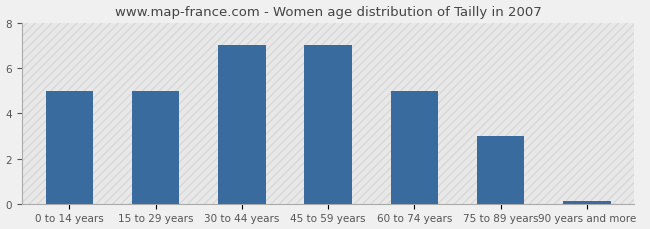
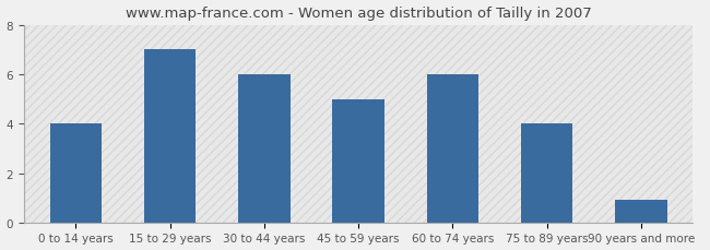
0 to 14 years: 5.0 -> 4.0
15 to 29 years: 5.0 -> 7.0
30 to 44 years: 7.0 -> 6.0
45 to 59 years: 7.0 -> 5.0
60 to 74 years: 5.0 -> 6.0
75 to 89 years: 3.0 -> 4.0
90 years and more: 0.1 -> 0.9
